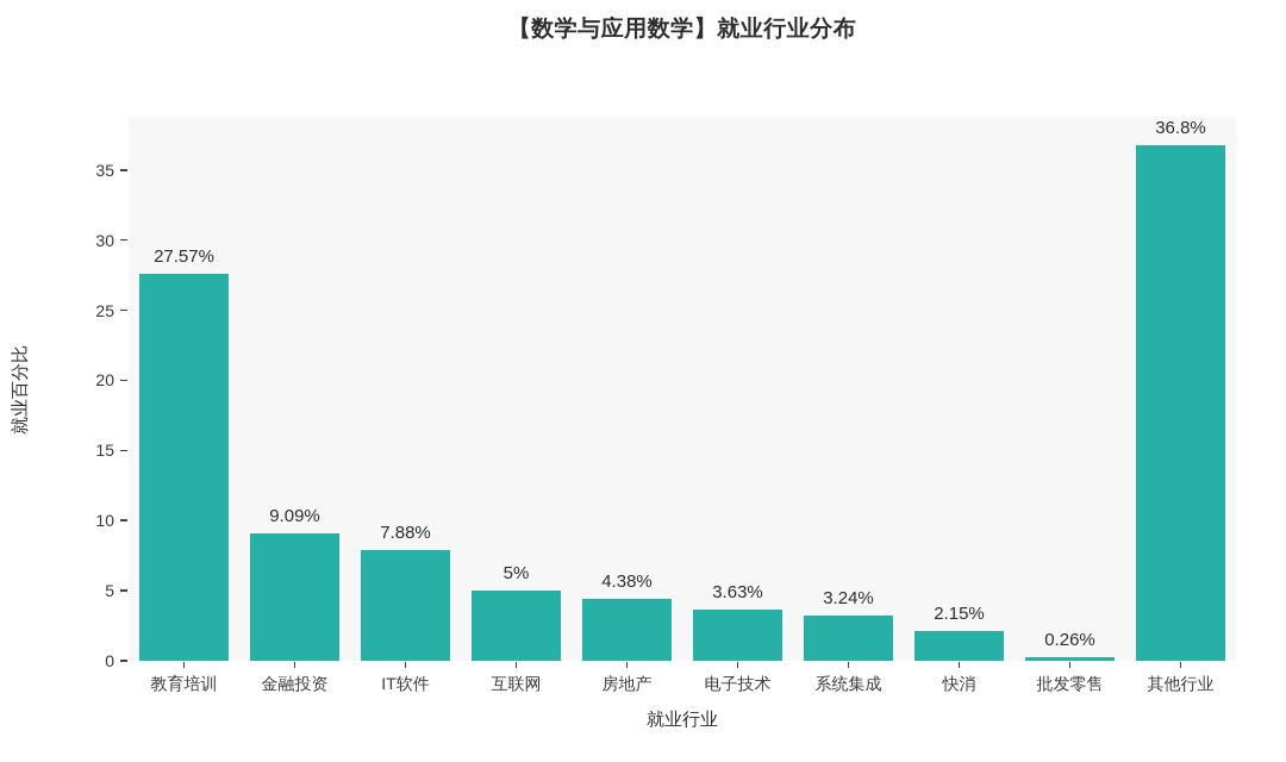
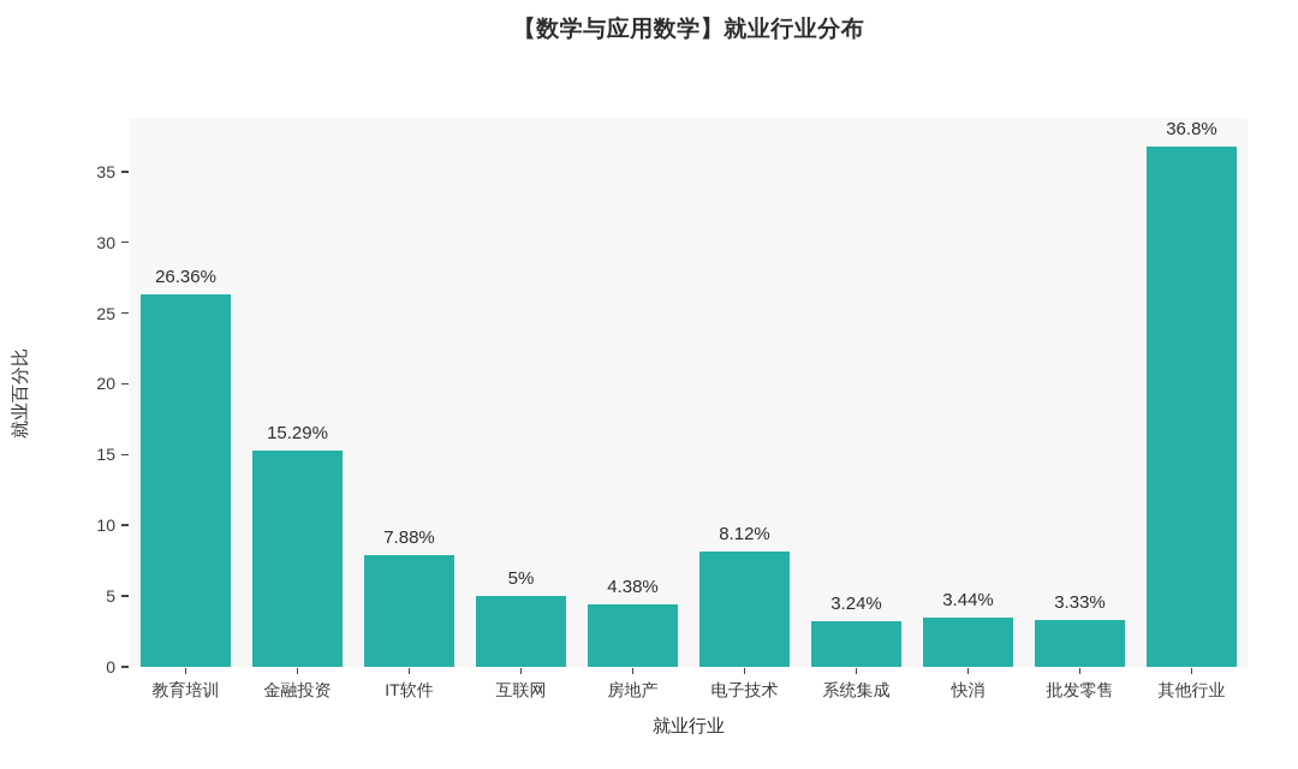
教育培训: 27.57% -> 26.36%
金融投资: 9.09% -> 15.29%
电子技术: 3.63% -> 8.12%
快消: 2.15% -> 3.44%
批发零售: 0.26% -> 3.33%
